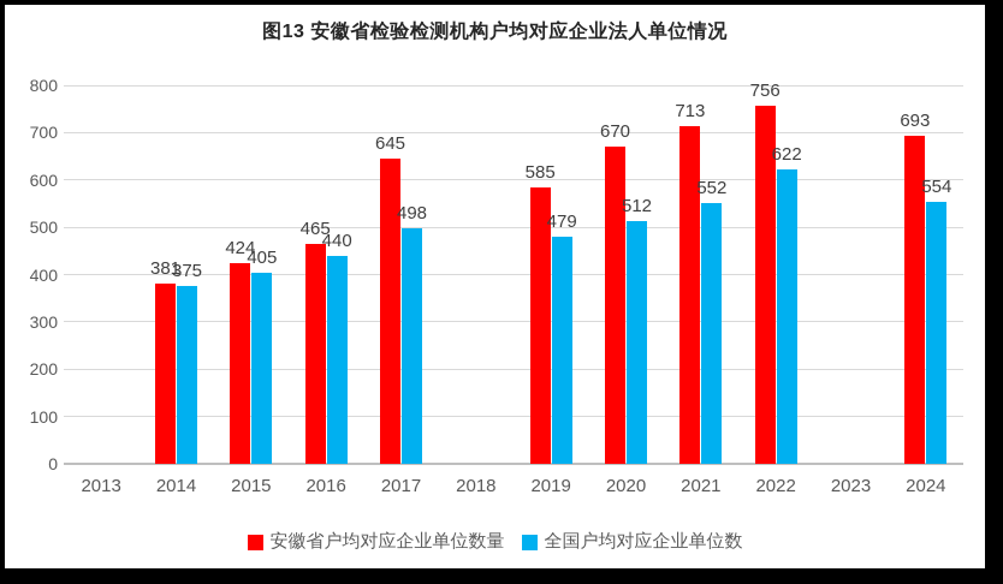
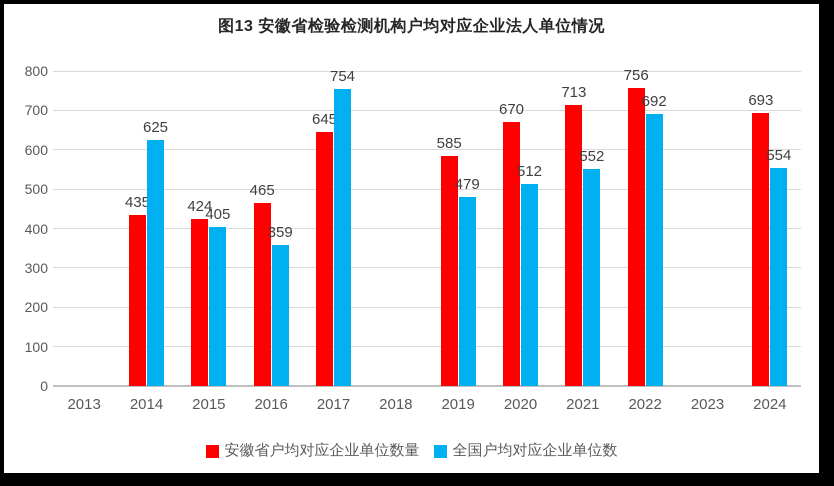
安徽省户均对应企业单位数量/2014: 381 -> 435
全国户均对应企业单位数/2014: 375 -> 625
全国户均对应企业单位数/2016: 440 -> 359
全国户均对应企业单位数/2017: 498 -> 754
全国户均对应企业单位数/2022: 622 -> 692
